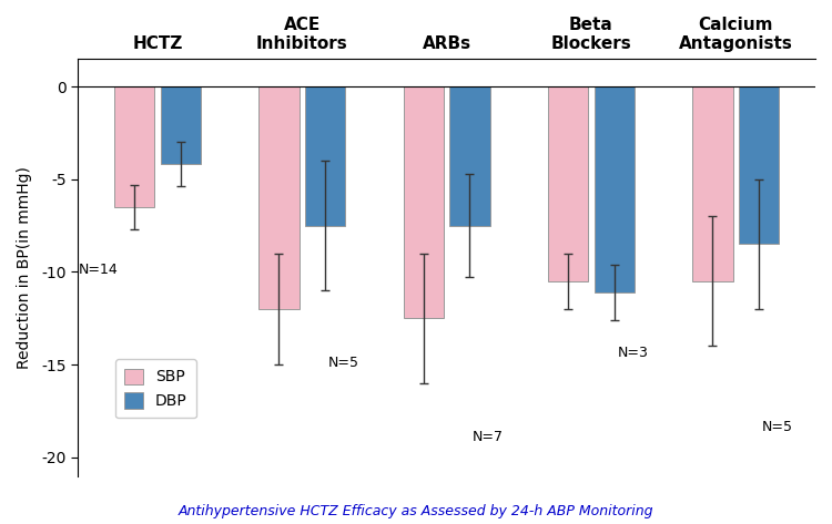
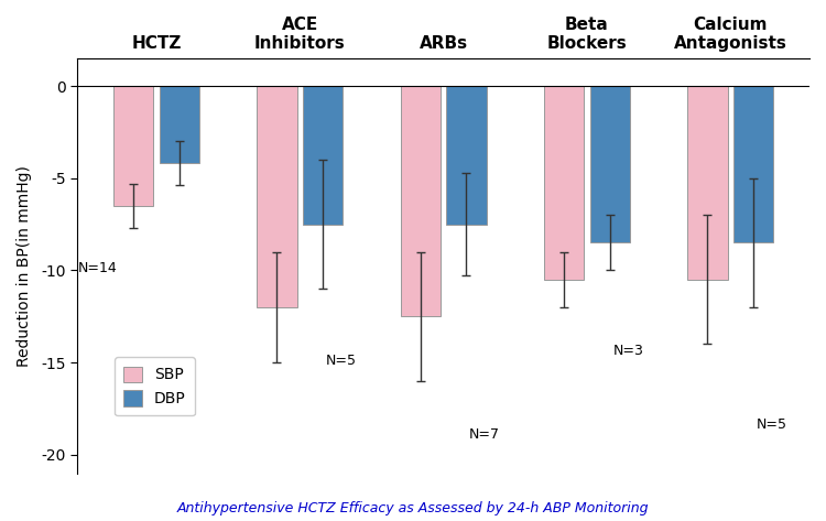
DBP/Beta Blockers: -11.1 -> -8.5
